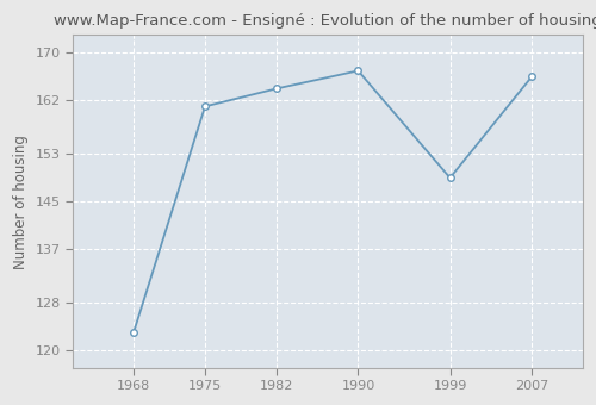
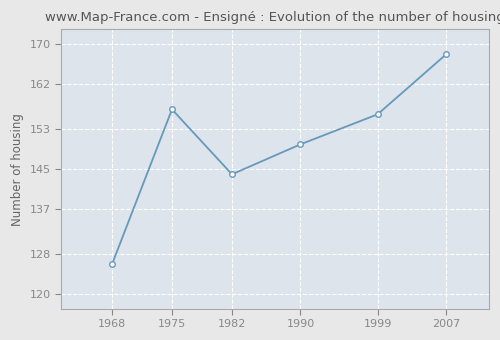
1968: 123 -> 126
1975: 161 -> 157
1982: 164 -> 144
1990: 167 -> 150
1999: 149 -> 156
2007: 166 -> 168
